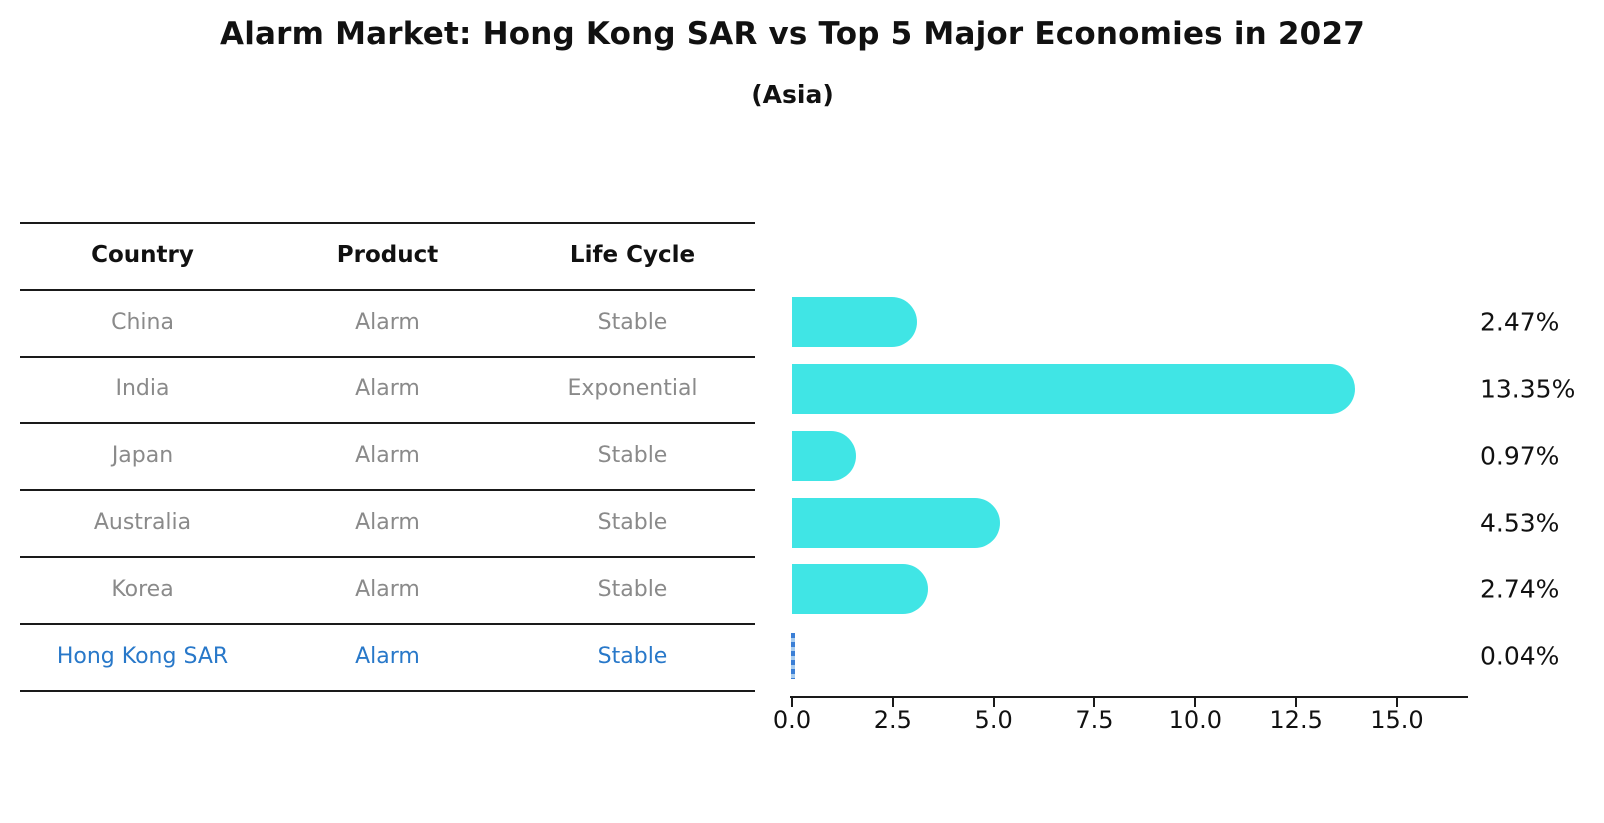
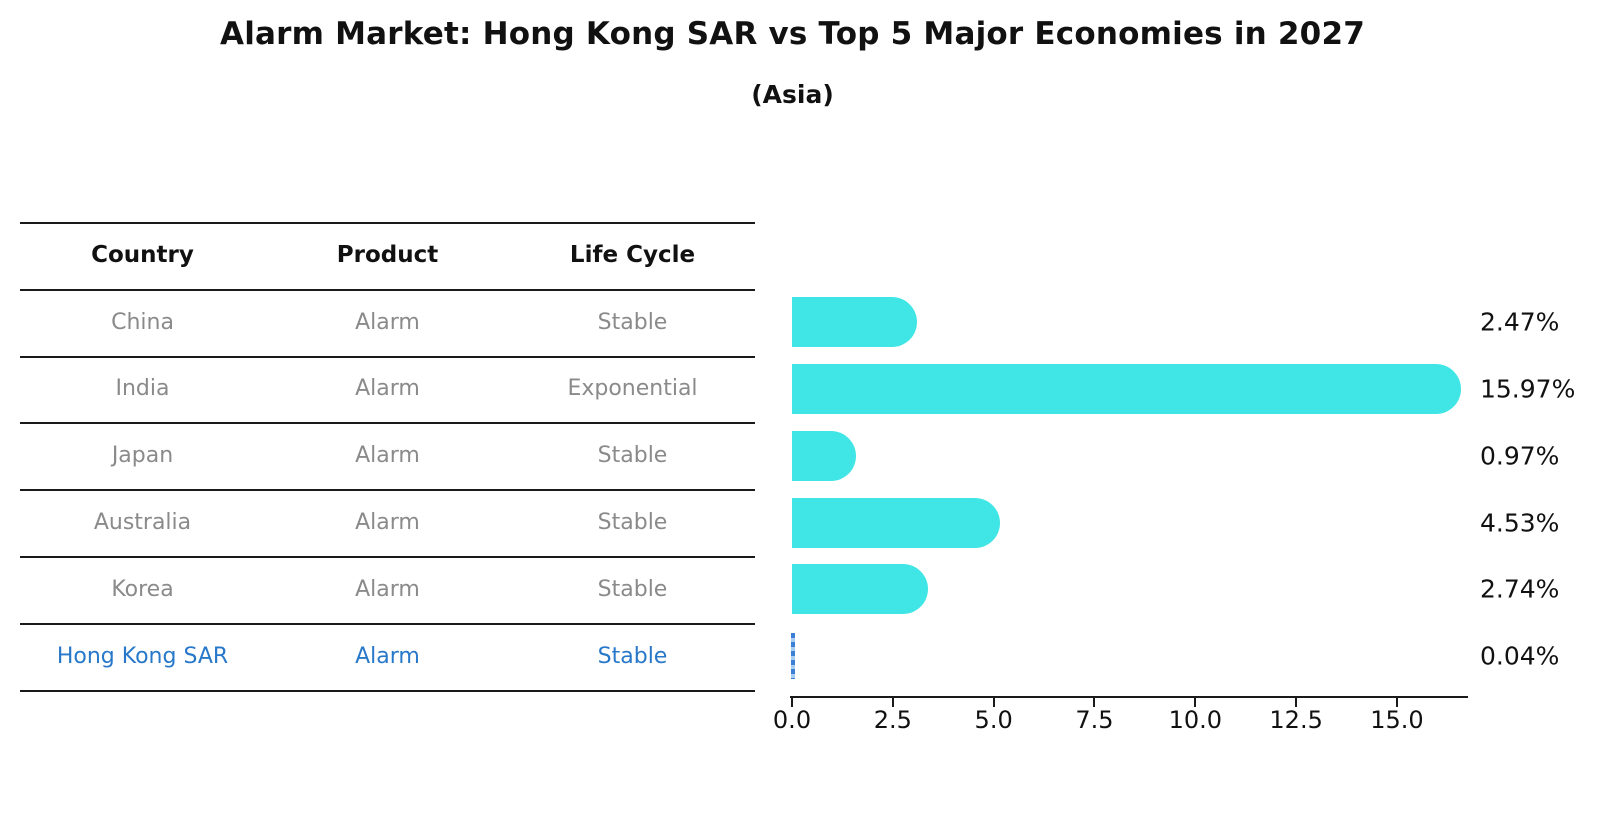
India: 13.35% -> 15.97%
